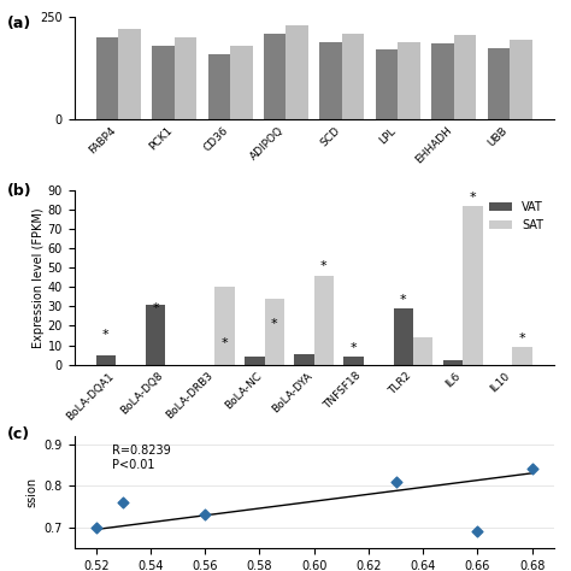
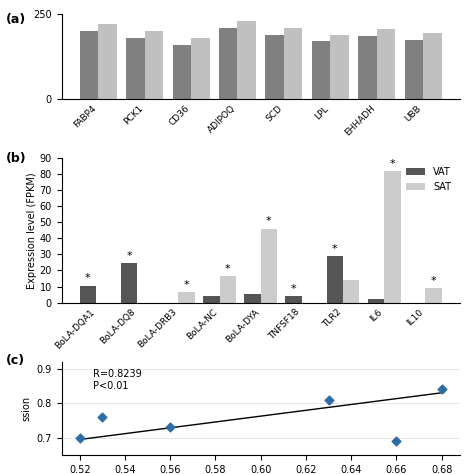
VAT/BoLA-DQA1: 5 -> 10
VAT/BoLA-DQ8: 31 -> 24
SAT/BoLA-DRB3: 40 -> 6
SAT/BoLA-NC: 34 -> 16
